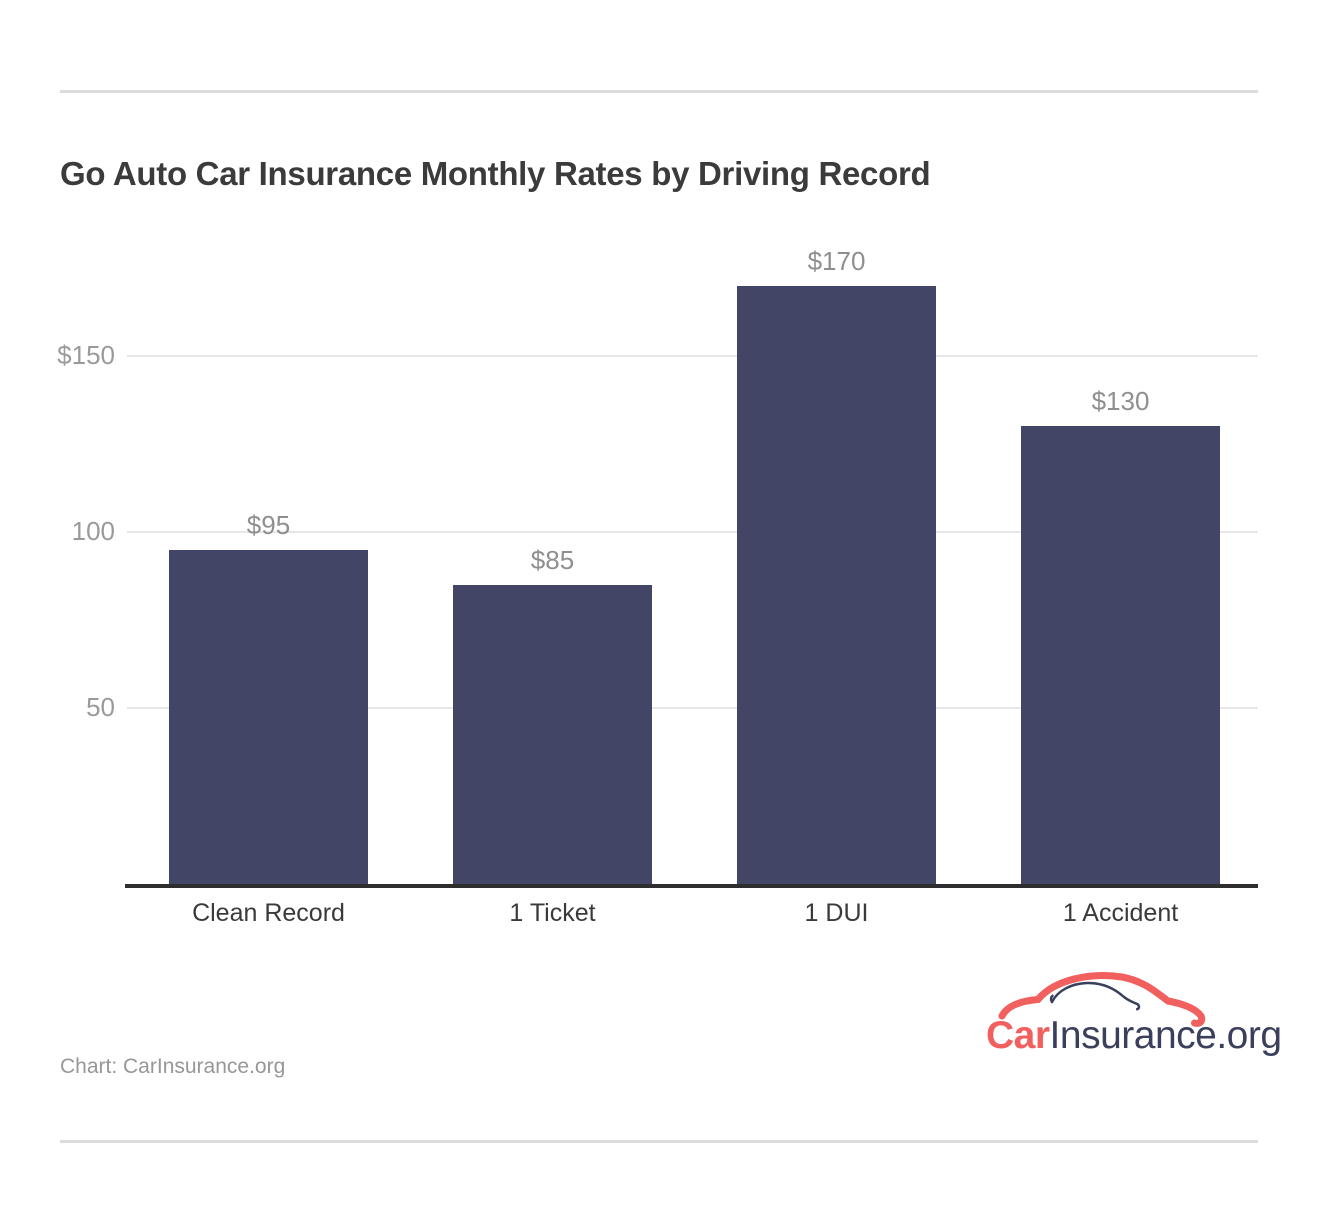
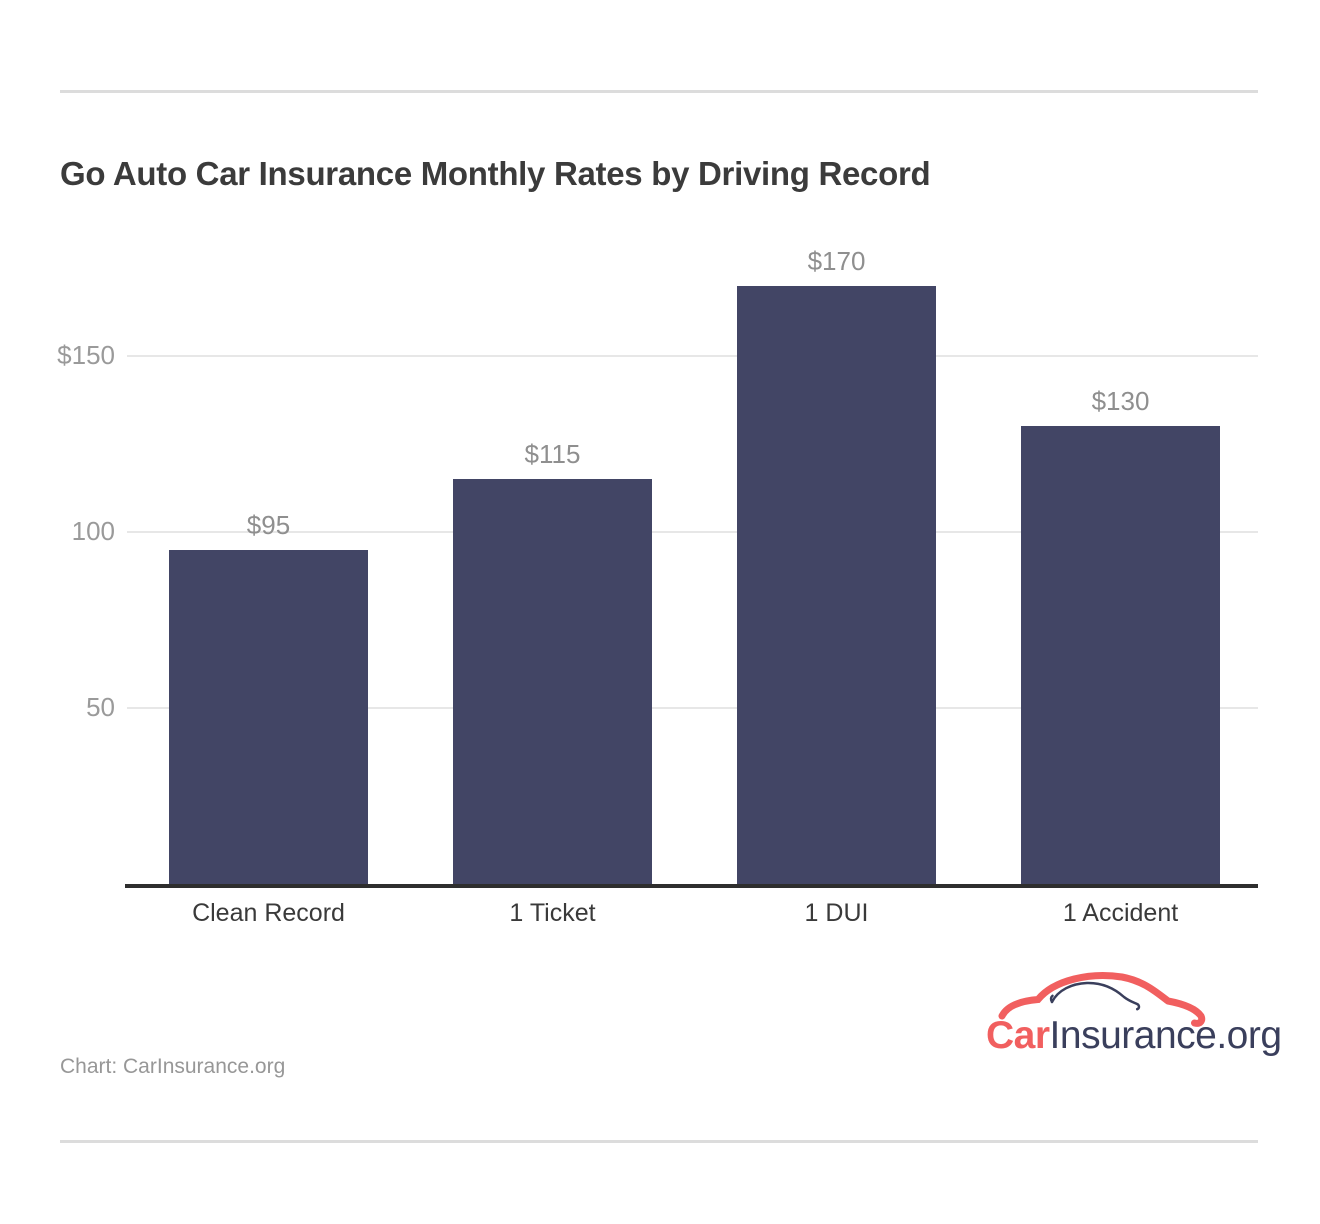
1 Ticket: $85 -> $115
